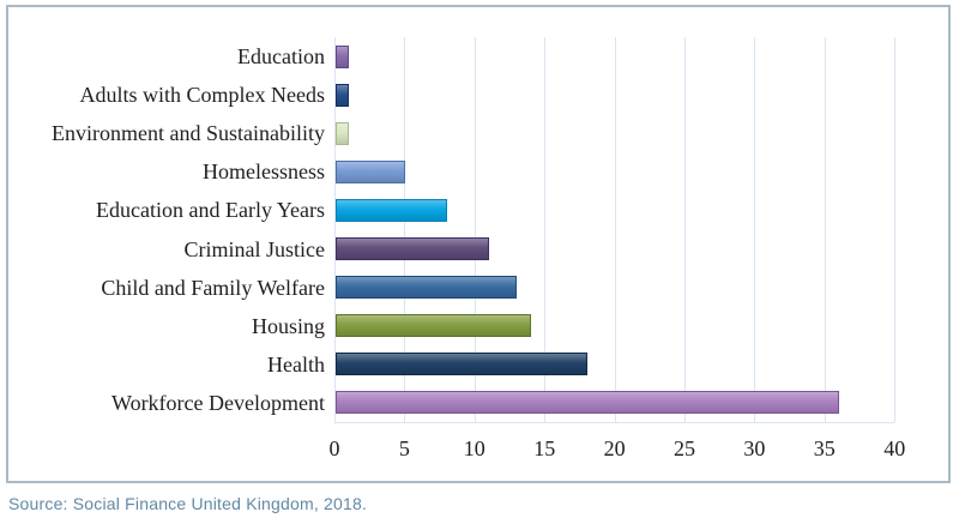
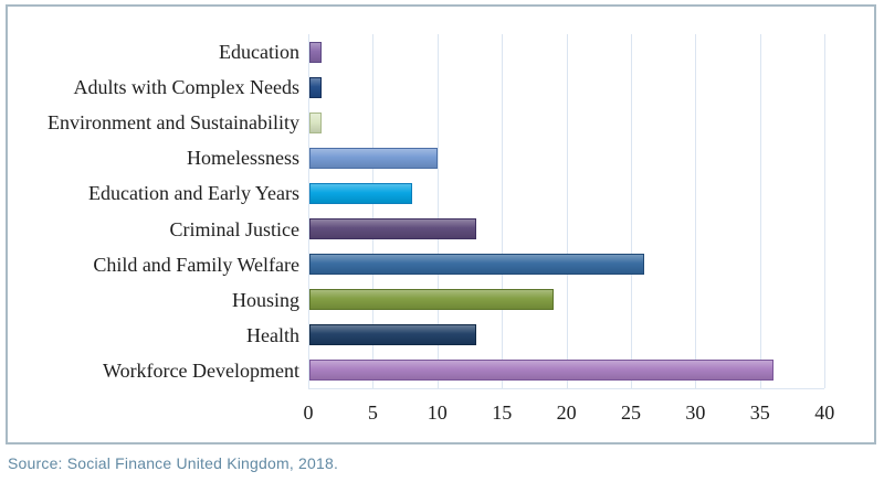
Homelessness: 5 -> 10
Criminal Justice: 11 -> 13
Child and Family Welfare: 13 -> 26
Housing: 14 -> 19
Health: 18 -> 13
